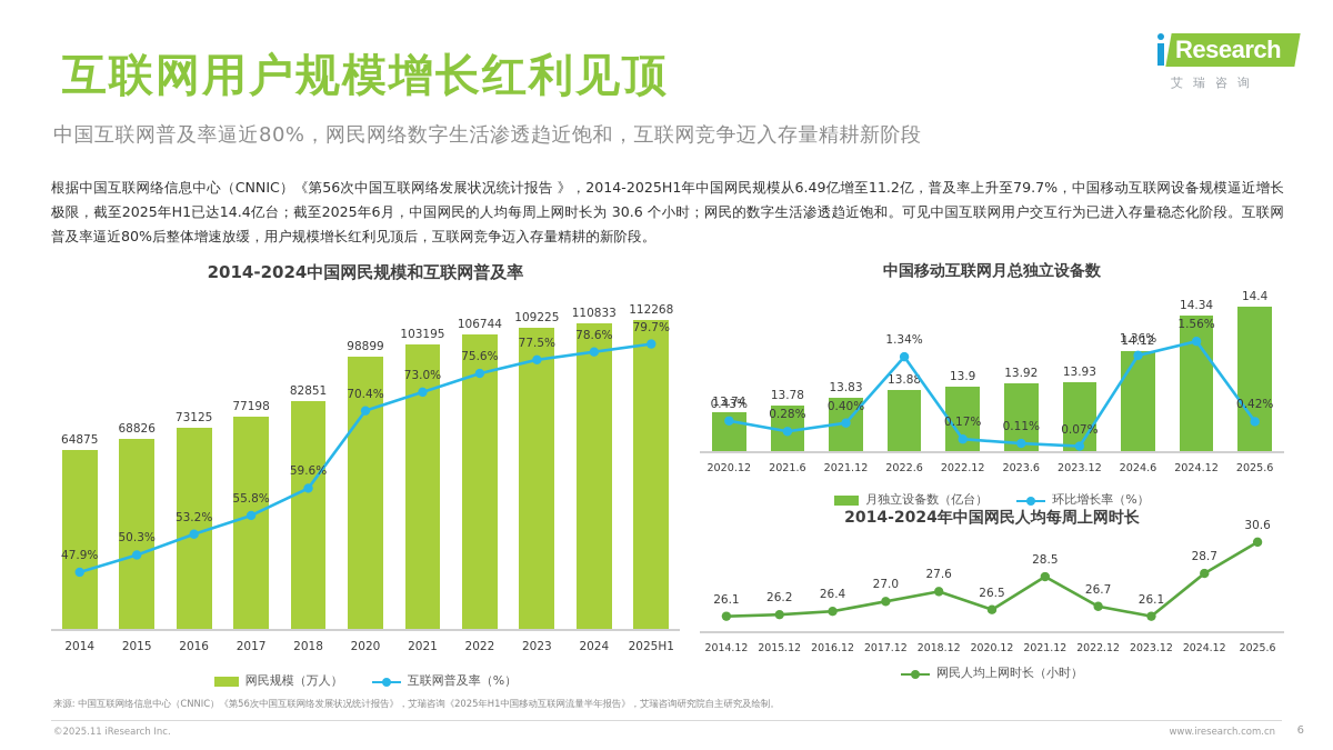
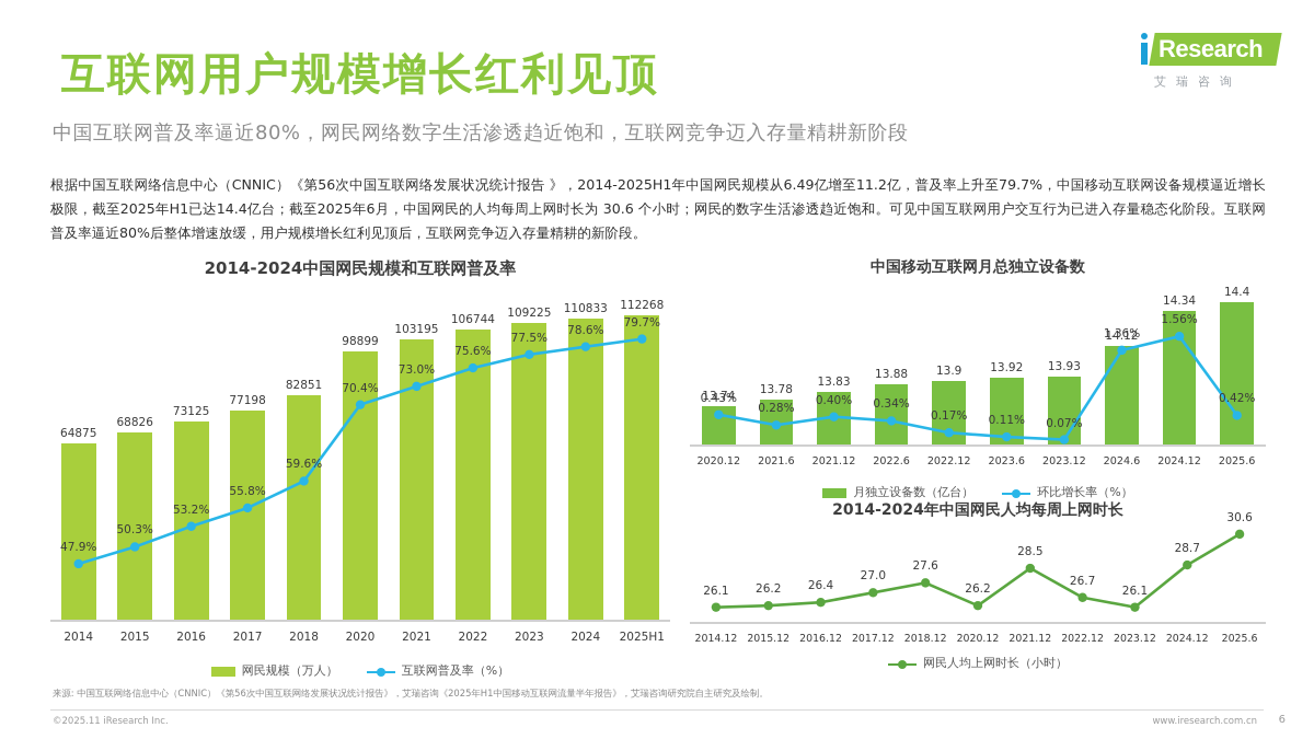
中国移动互联网月总独立设备数/环比增长率（%）/2022.6: 1.34% -> 0.34%
2014-2024年中国网民人均每周上网时长/2020.12: 26.5 -> 26.2
